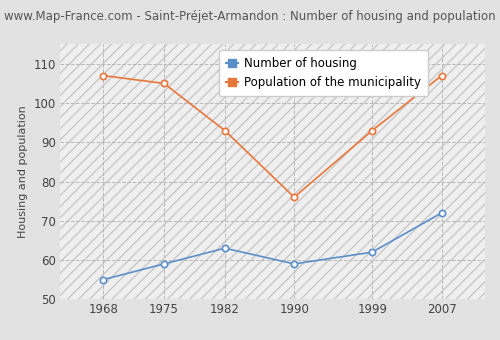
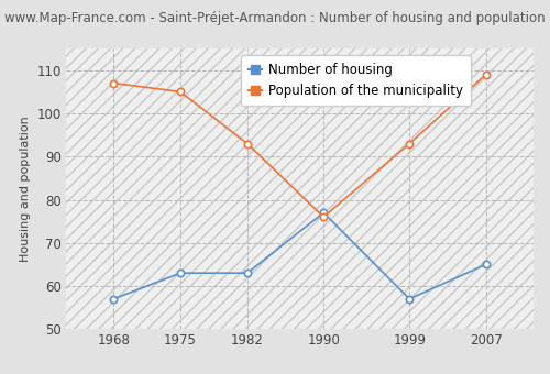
Number of housing/1968: 55 -> 57
Number of housing/1975: 59 -> 63
Number of housing/1990: 59 -> 77
Number of housing/1999: 62 -> 57
Number of housing/2007: 72 -> 65
Population of the municipality/2007: 107 -> 109
